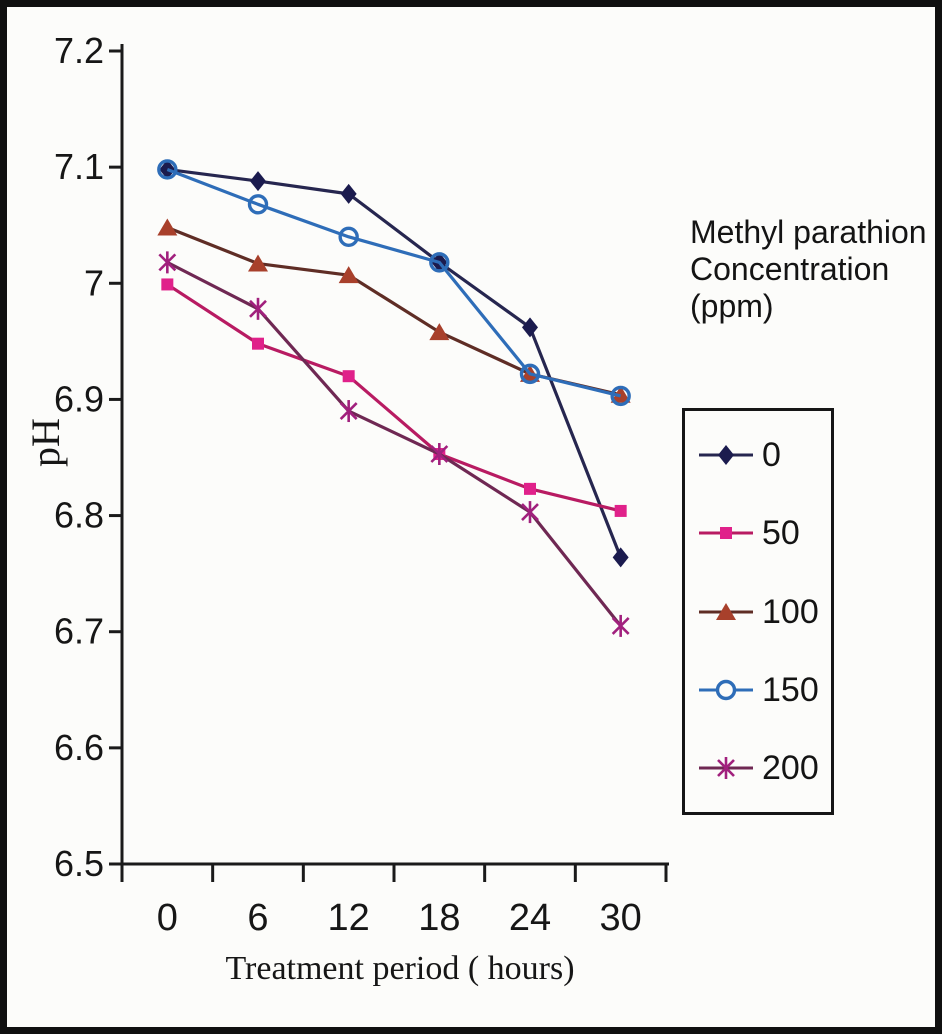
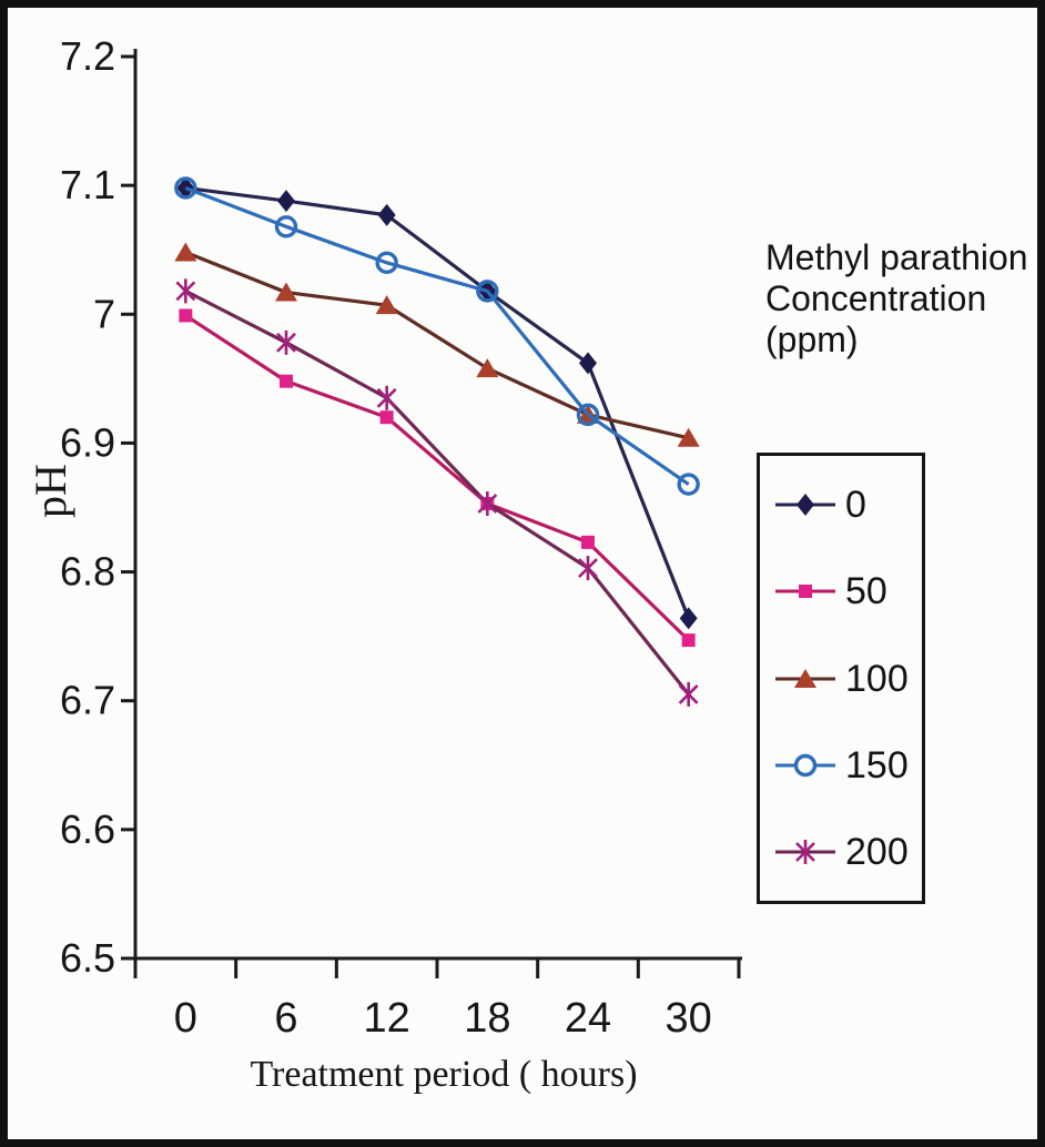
200/12: 6.890 -> 6.935
50/30: 6.804 -> 6.747
150/30: 6.903 -> 6.868
